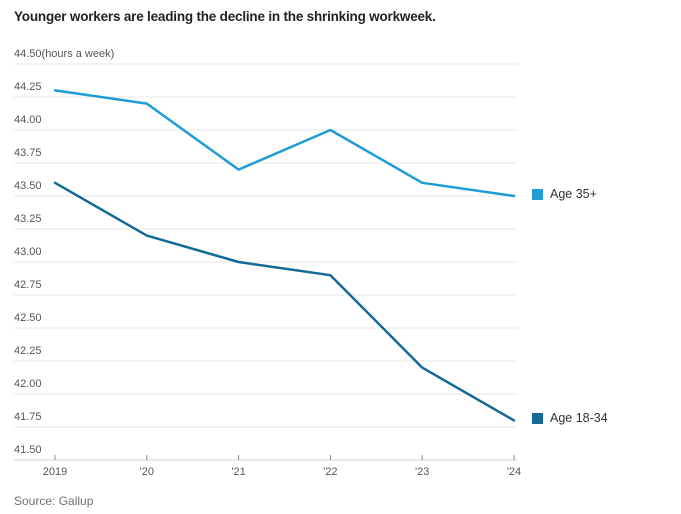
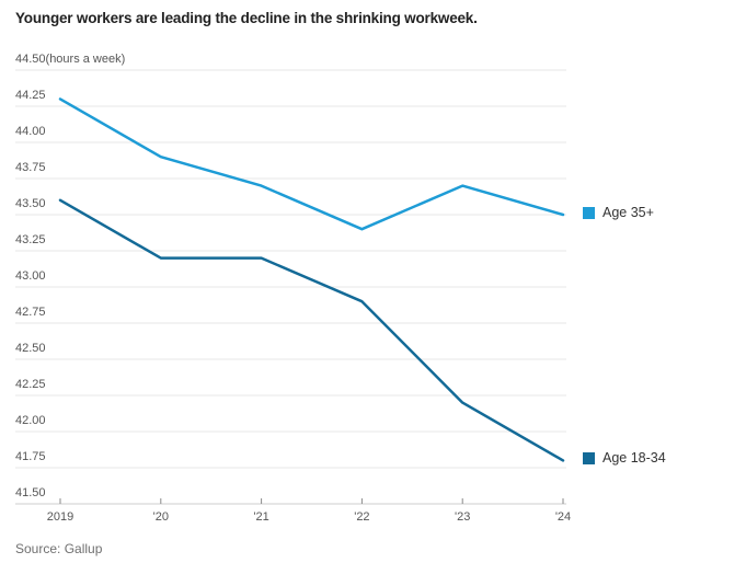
Age 35+/'20: 44.2 -> 43.9
Age 18-34/'21: 43.0 -> 43.2
Age 35+/'22: 44.0 -> 43.4
Age 35+/'23: 43.6 -> 43.7
